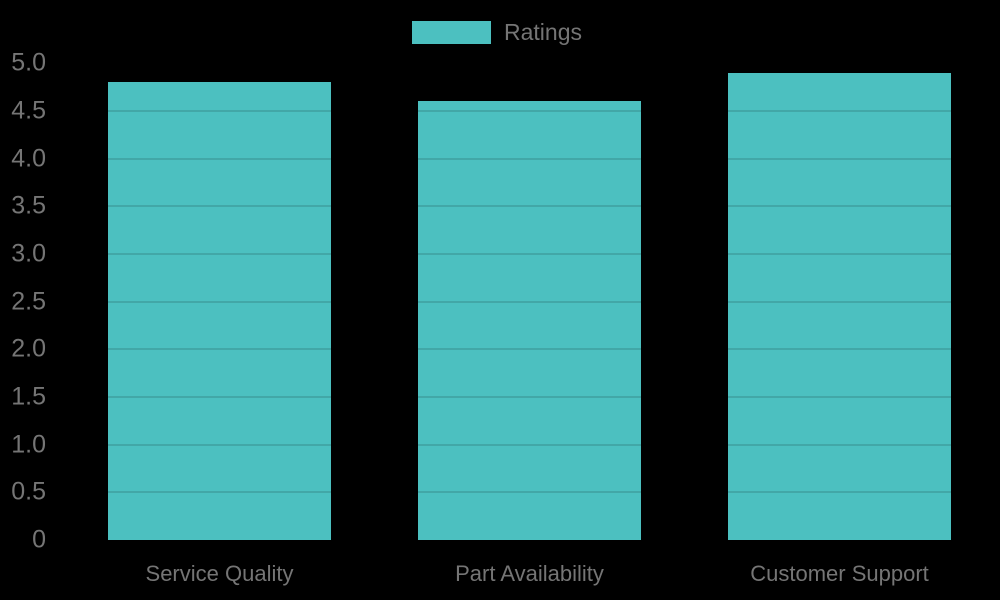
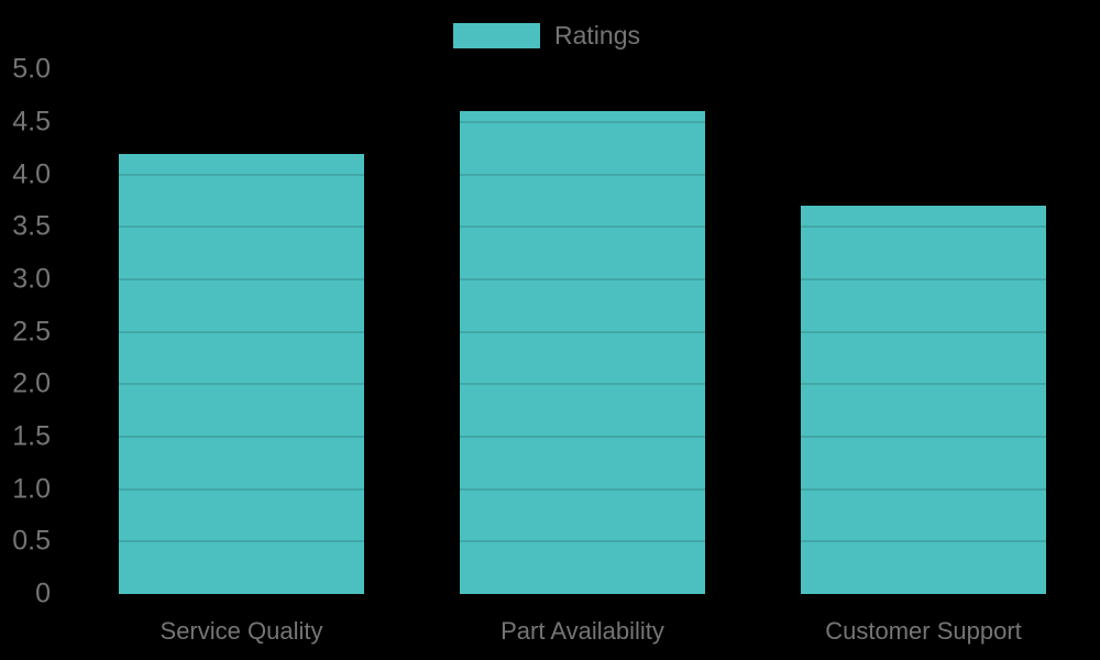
Service Quality: 4.8 -> 4.2
Customer Support: 4.9 -> 3.7
